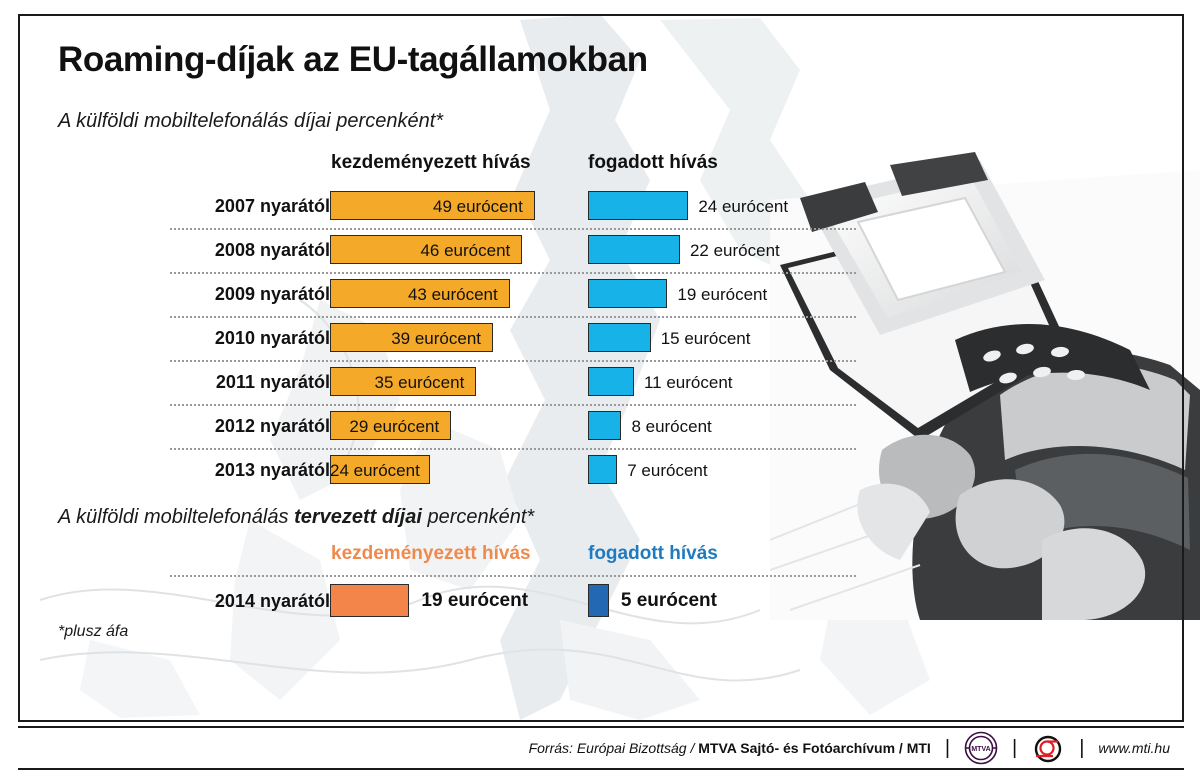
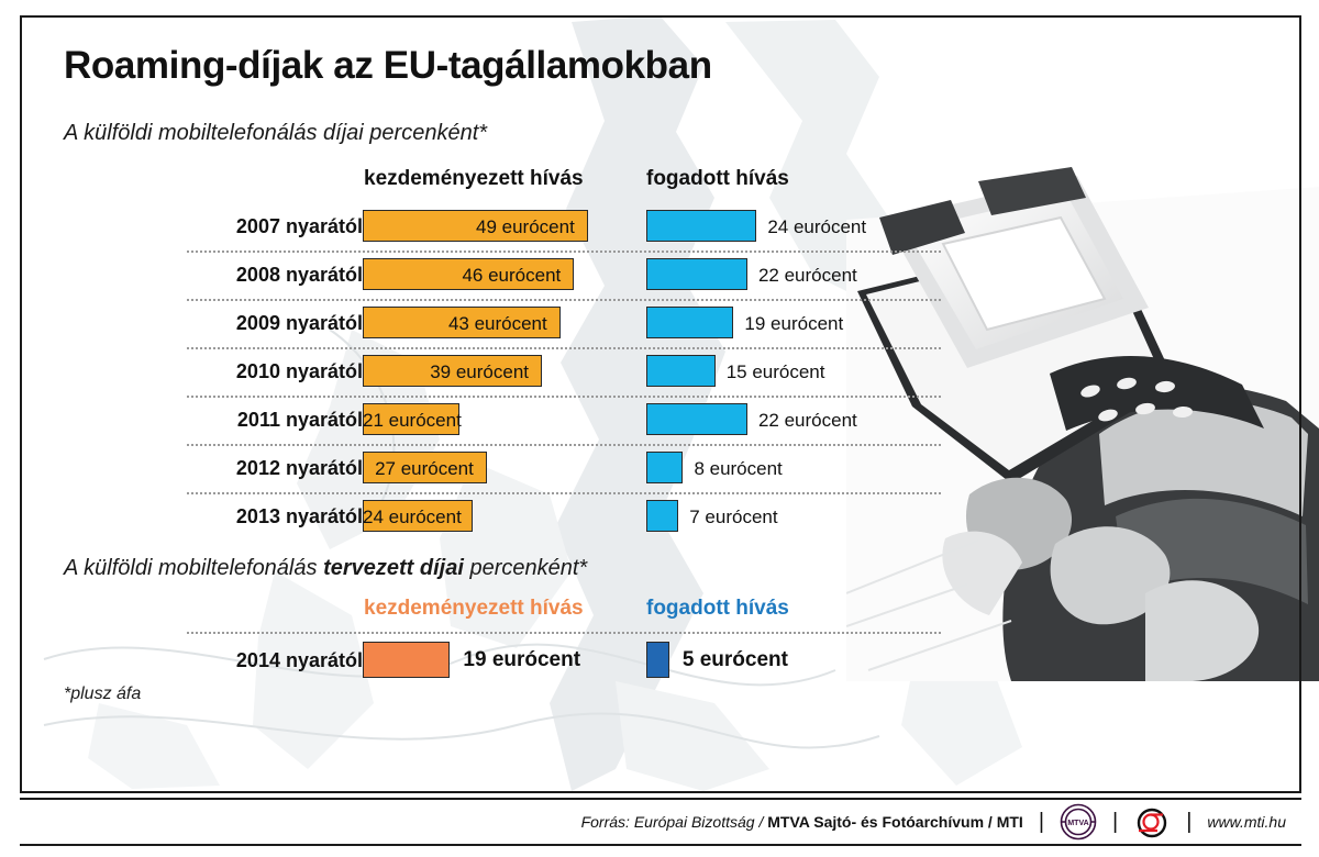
kezdeményezett hívás/2011 nyarától: 35 -> 21
fogadott hívás/2011 nyarától: 11 -> 22
kezdeményezett hívás/2012 nyarától: 29 -> 27
